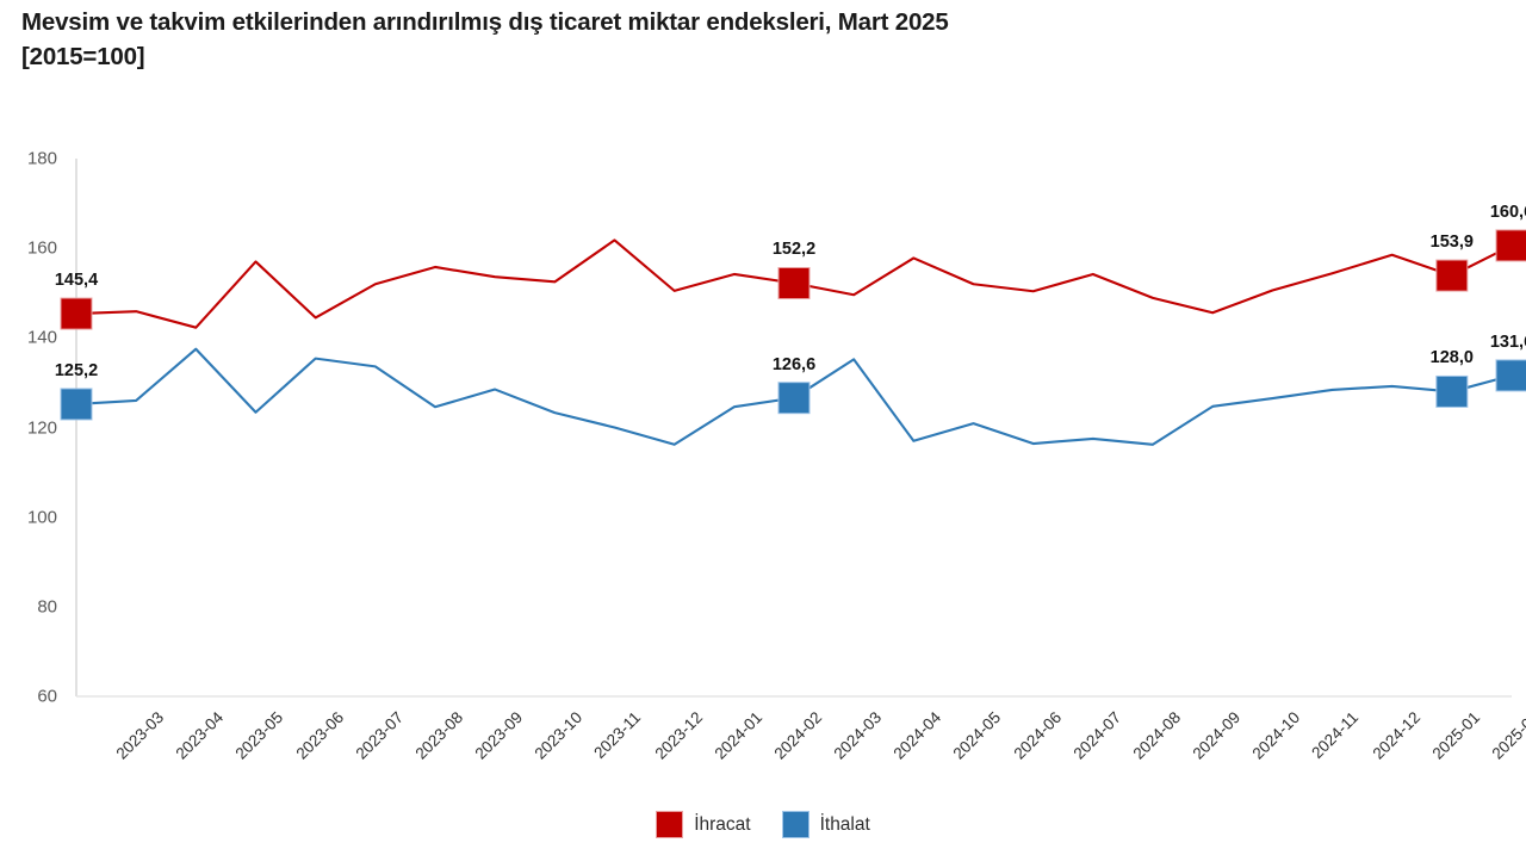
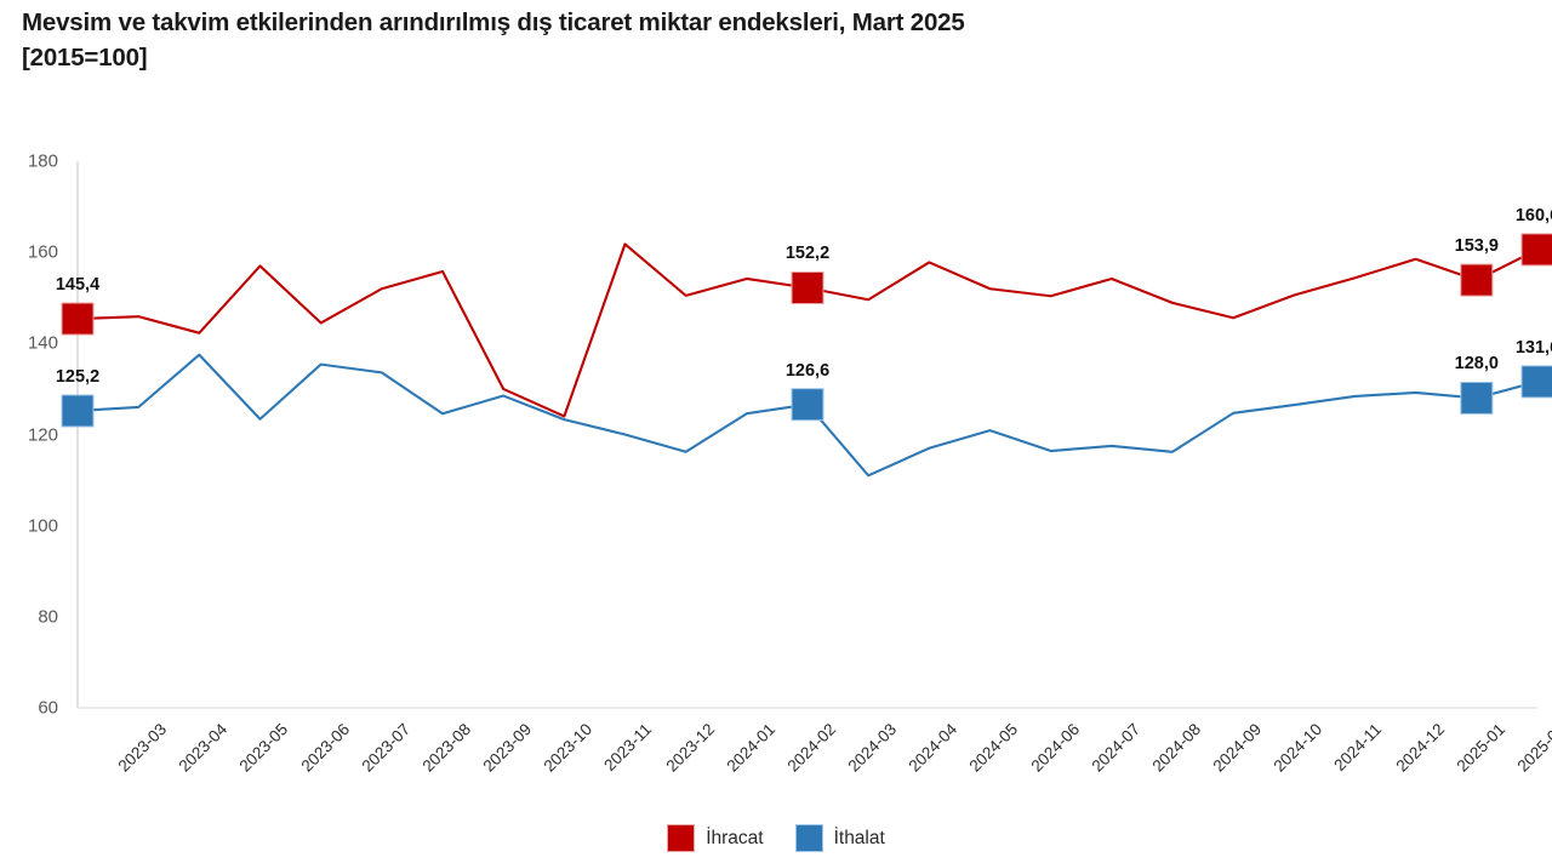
İhracat/2023-10: 154 -> 130
İhracat/2023-11: 152 -> 124
İthalat/2024-04: 135 -> 111
